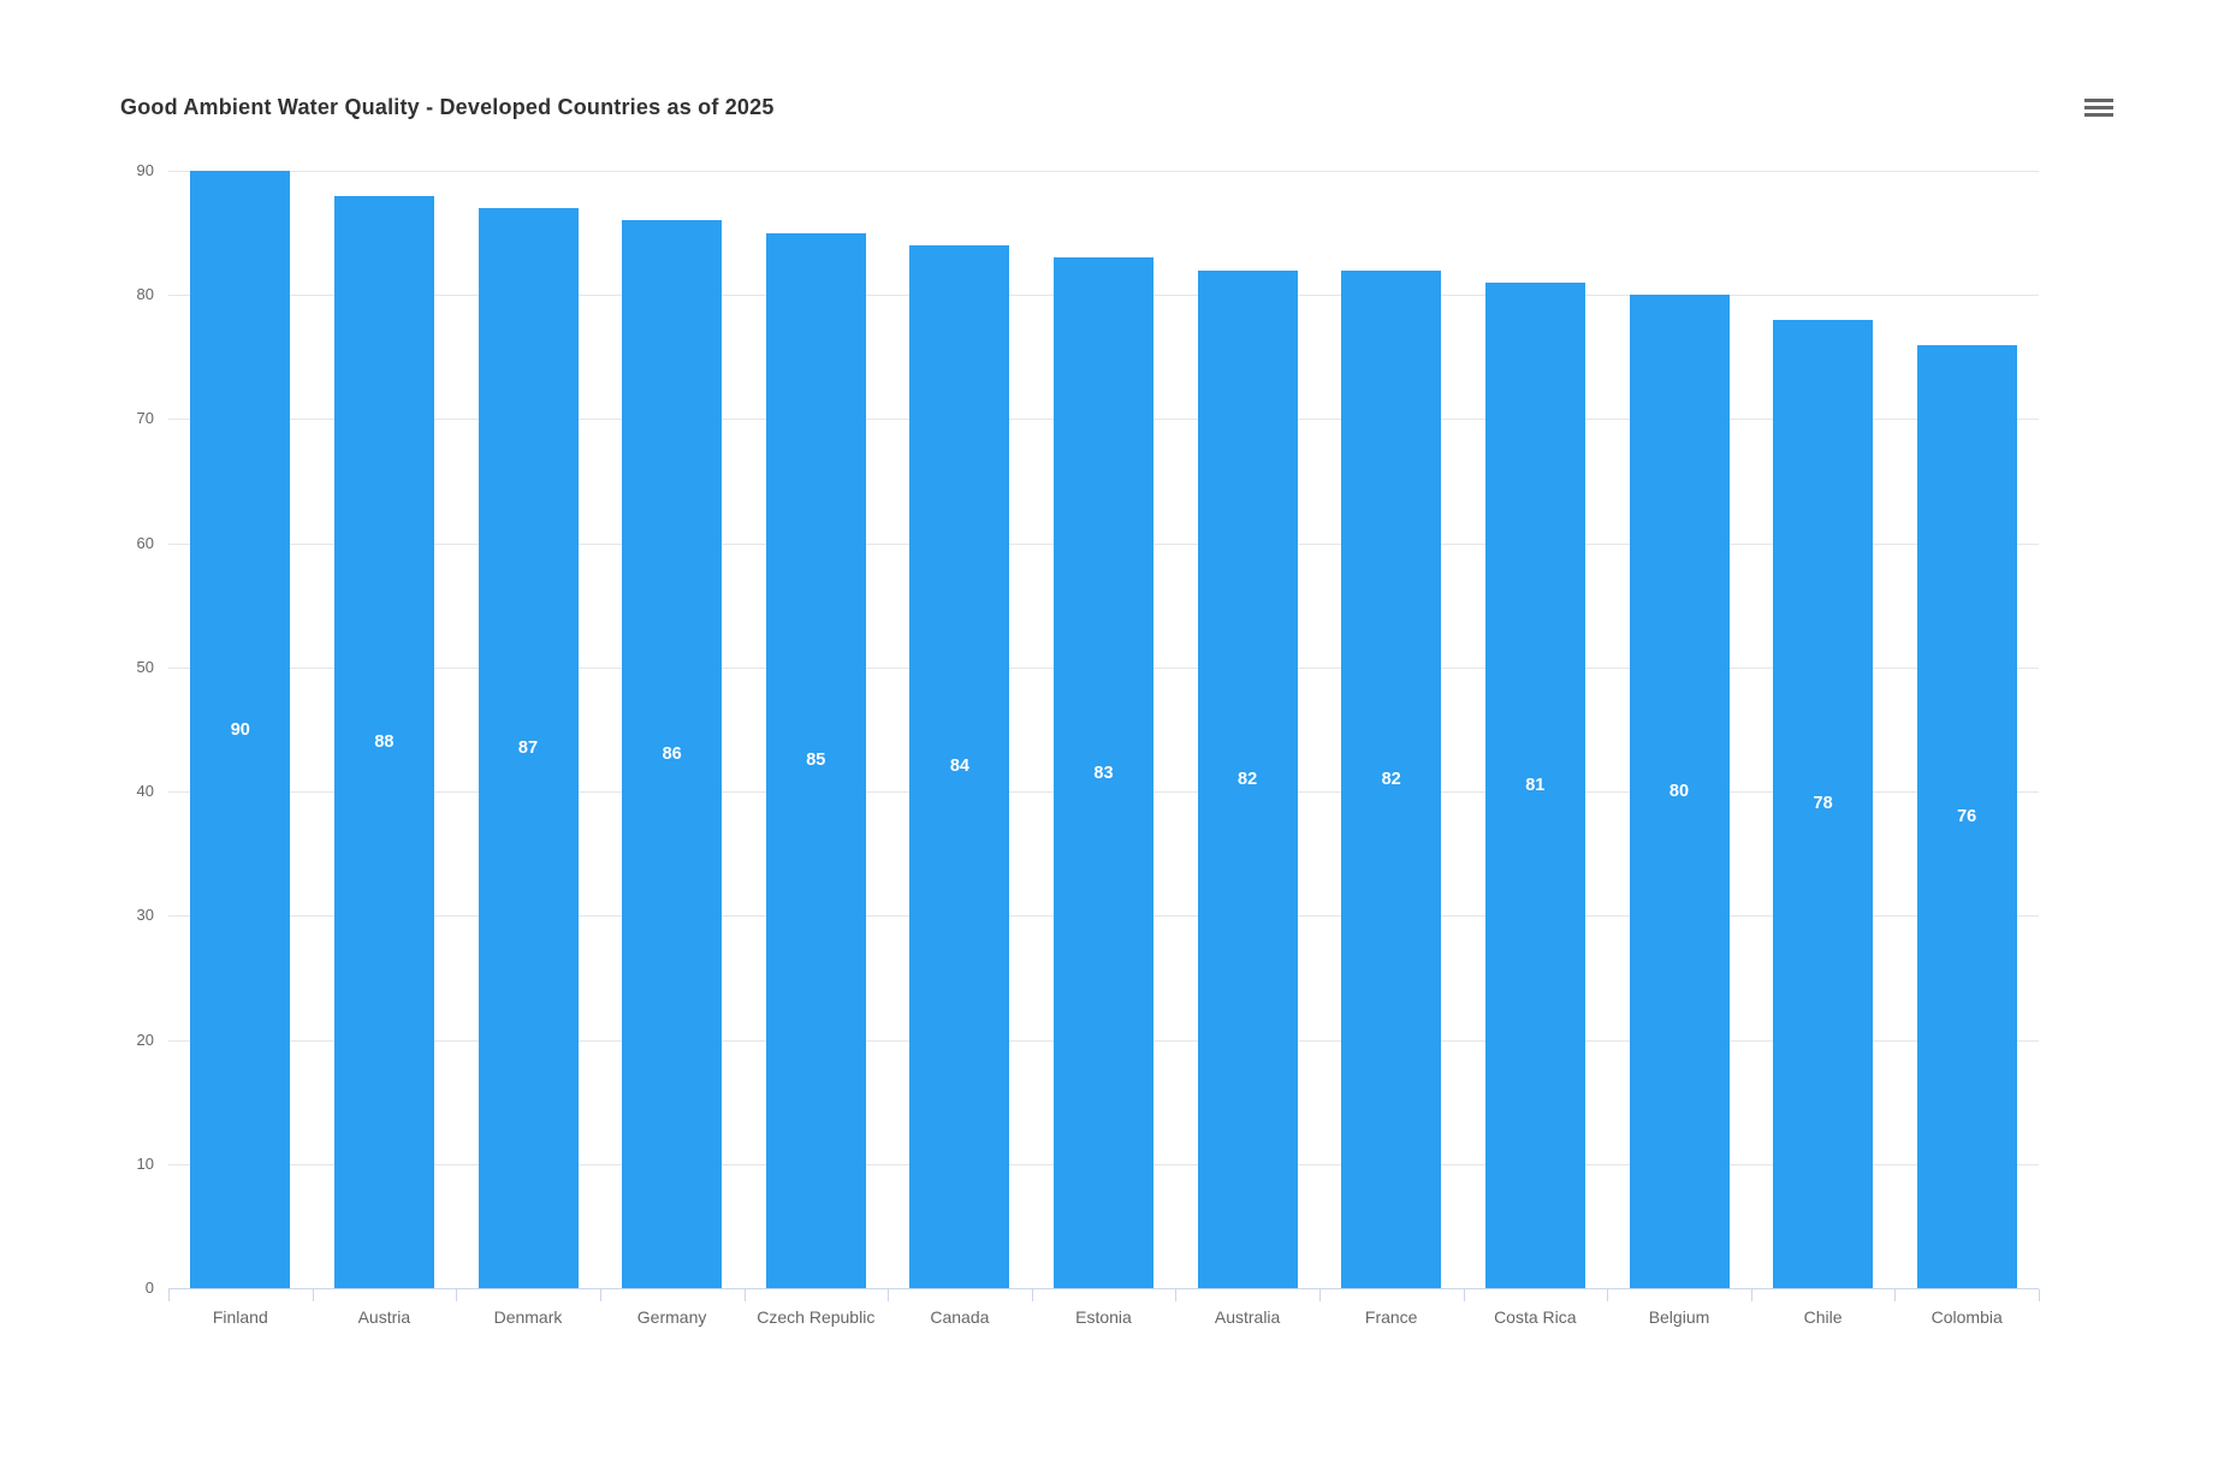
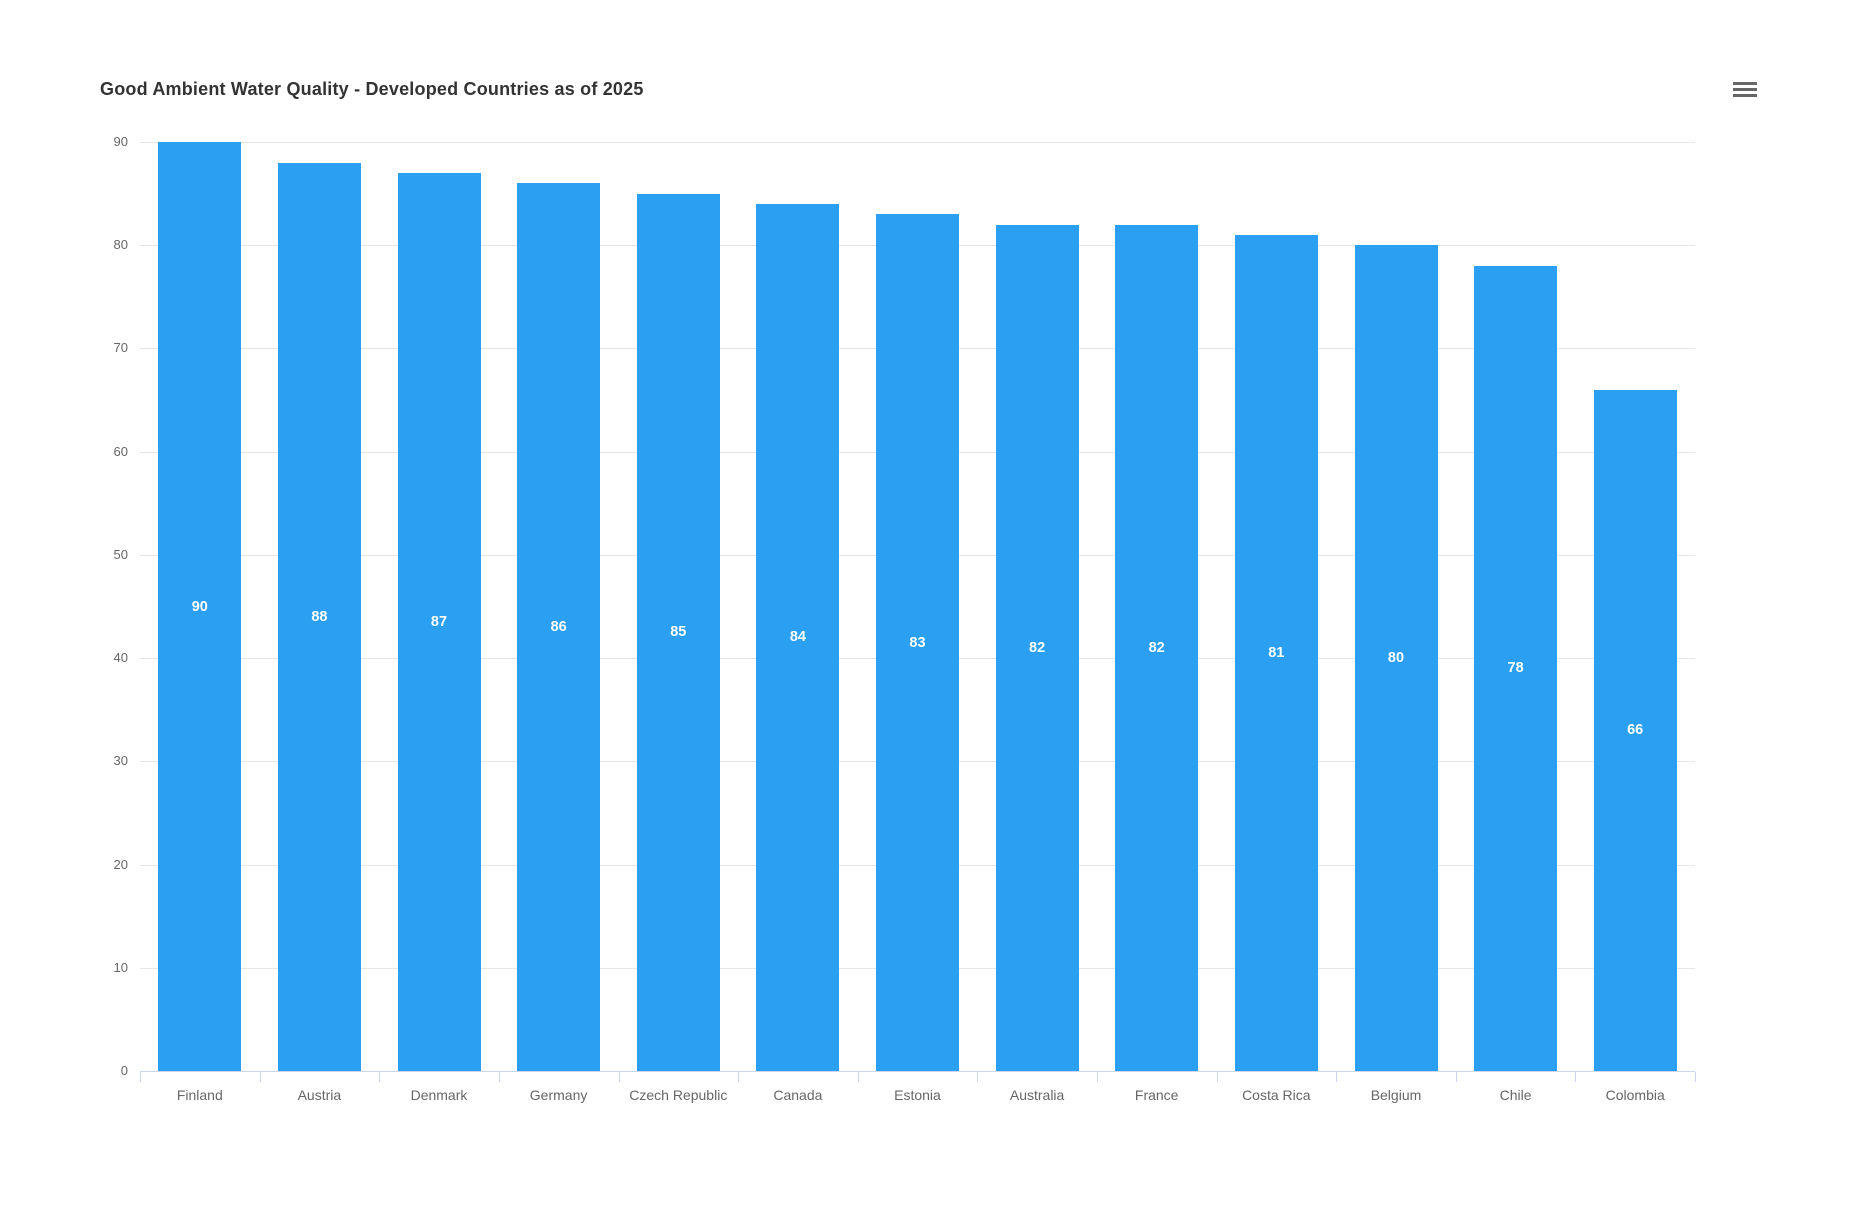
Colombia: 76 -> 66
